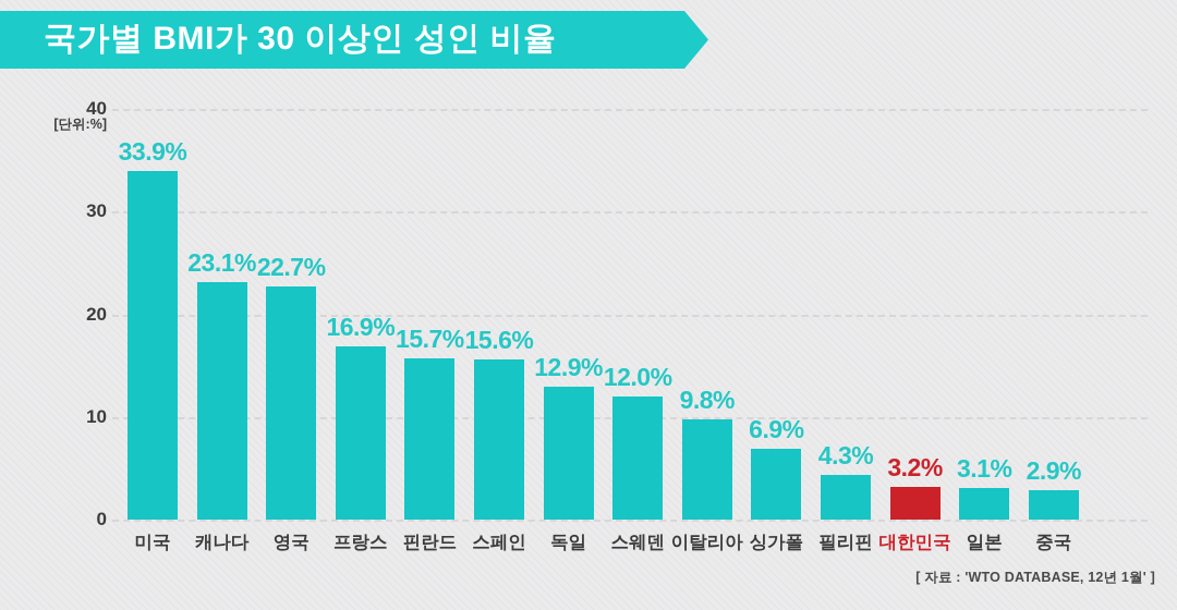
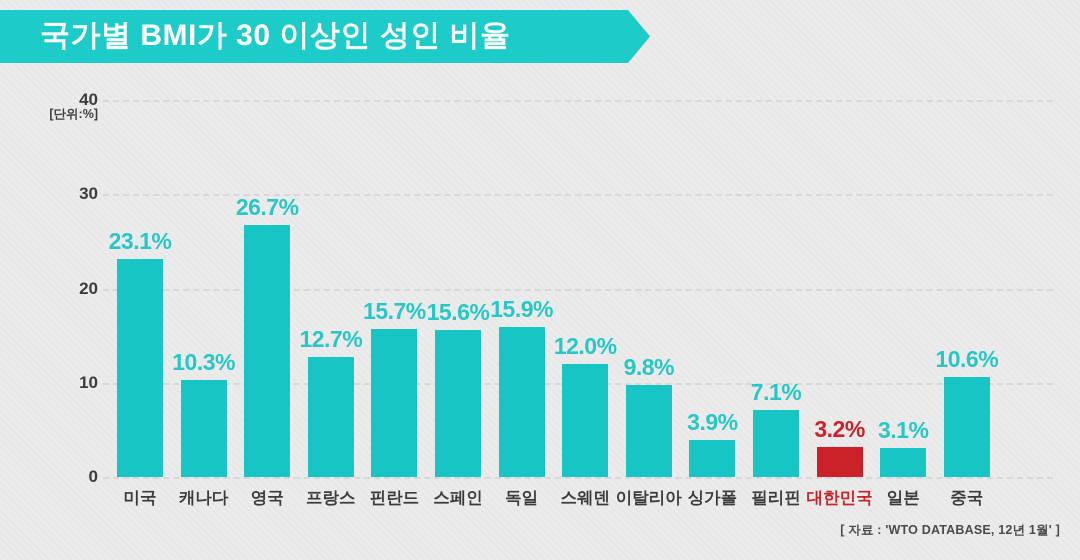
미국: 33.9% -> 23.1%
캐나다: 23.1% -> 10.3%
영국: 22.7% -> 26.7%
프랑스: 16.9% -> 12.7%
독일: 12.9% -> 15.9%
싱가폴: 6.9% -> 3.9%
필리핀: 4.3% -> 7.1%
중국: 2.9% -> 10.6%
